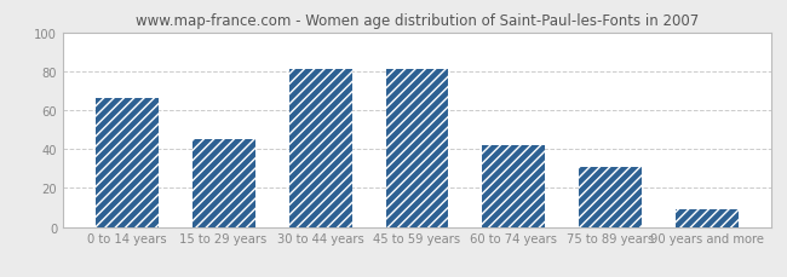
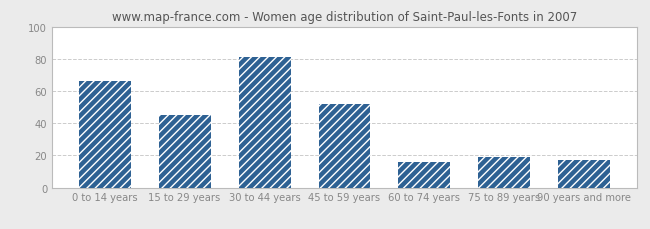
45 to 59 years: 81 -> 52
60 to 74 years: 42 -> 16
75 to 89 years: 31 -> 19
90 years and more: 9 -> 17
